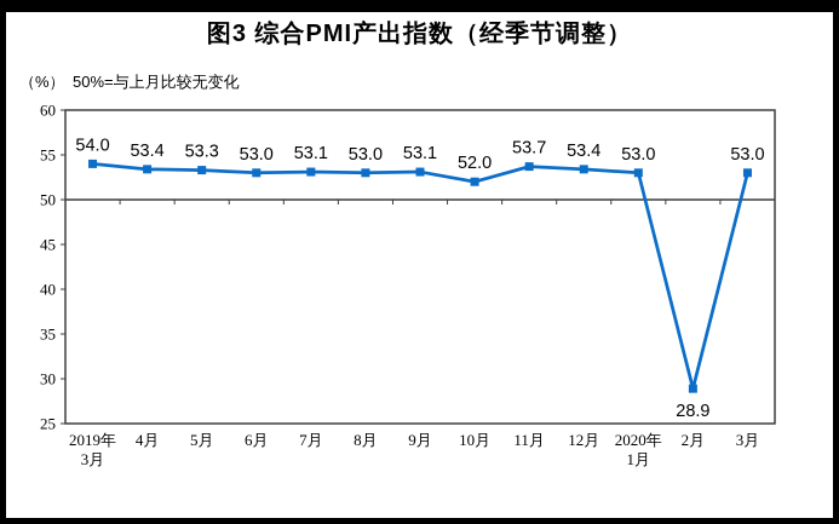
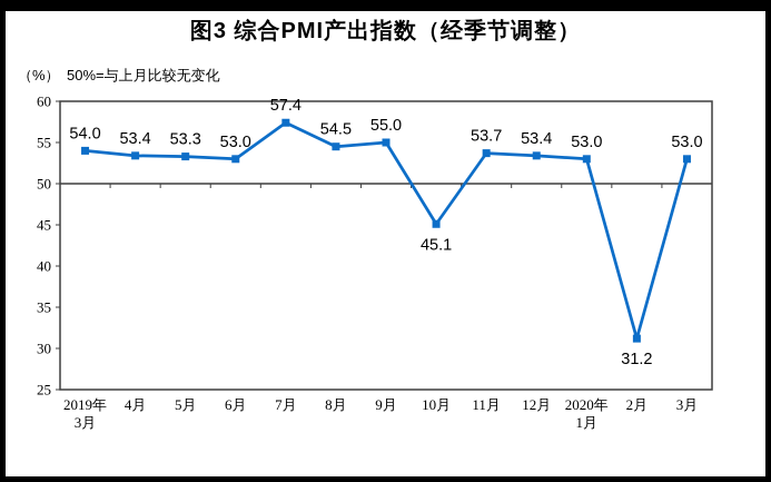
7月: 53.1 -> 57.4
8月: 53.0 -> 54.5
9月: 53.1 -> 55.0
10月: 52.0 -> 45.1
2月: 28.9 -> 31.2
